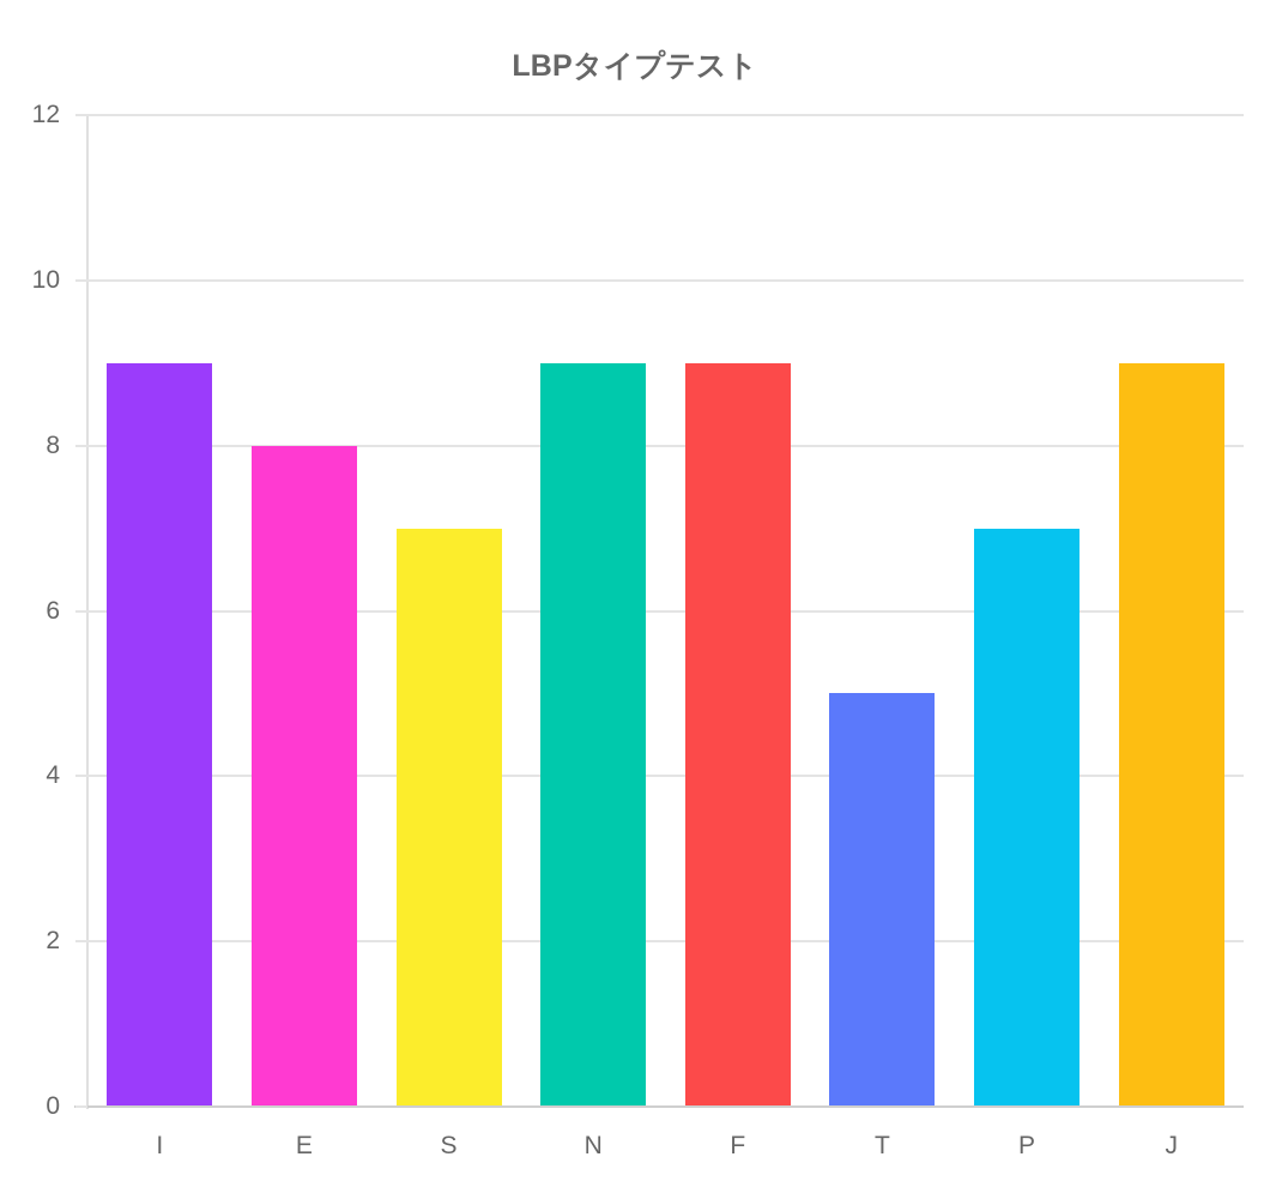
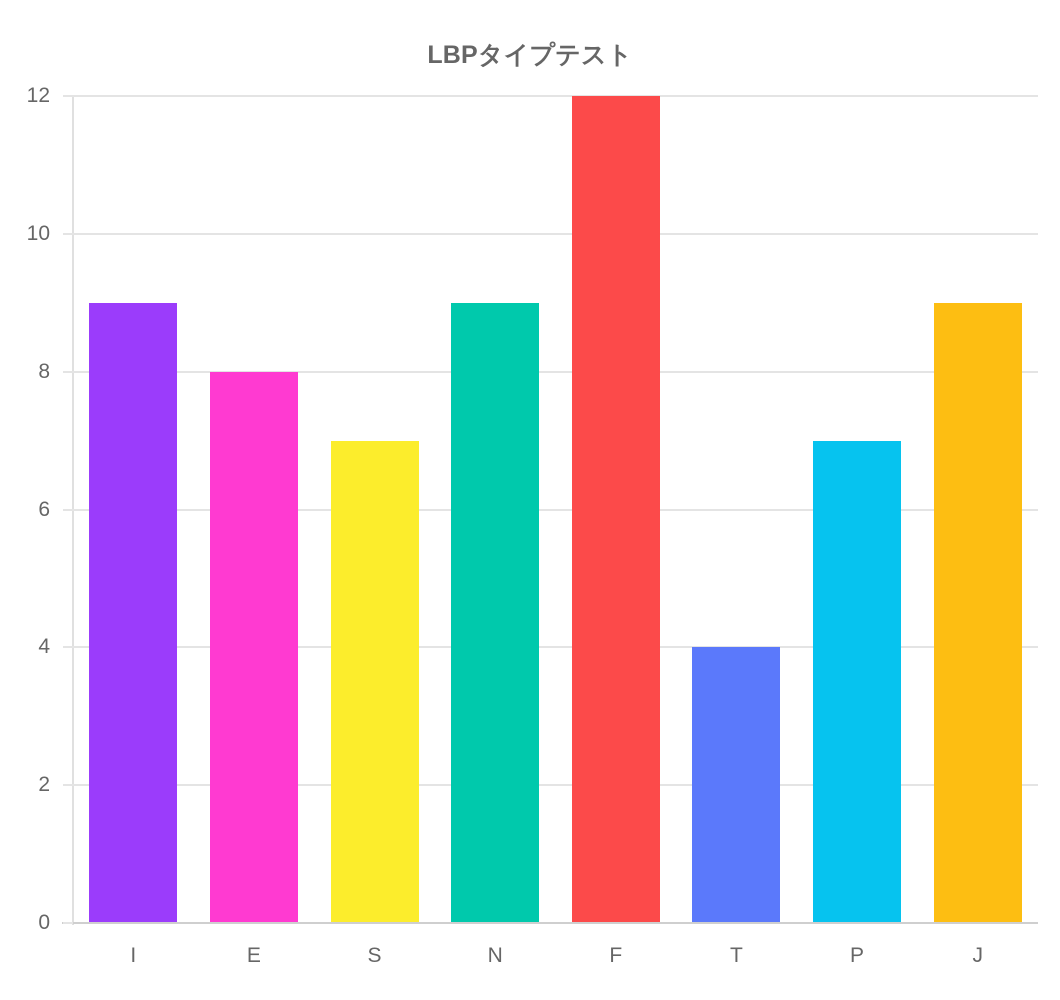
F: 9 -> 12
T: 5 -> 4
